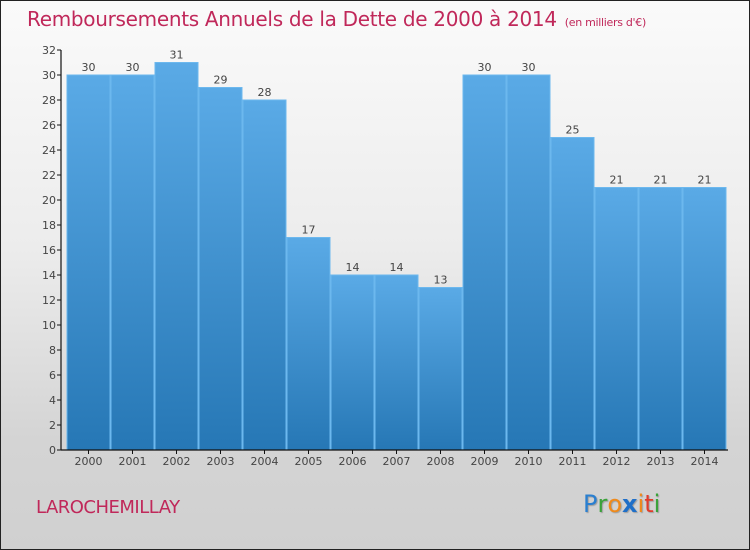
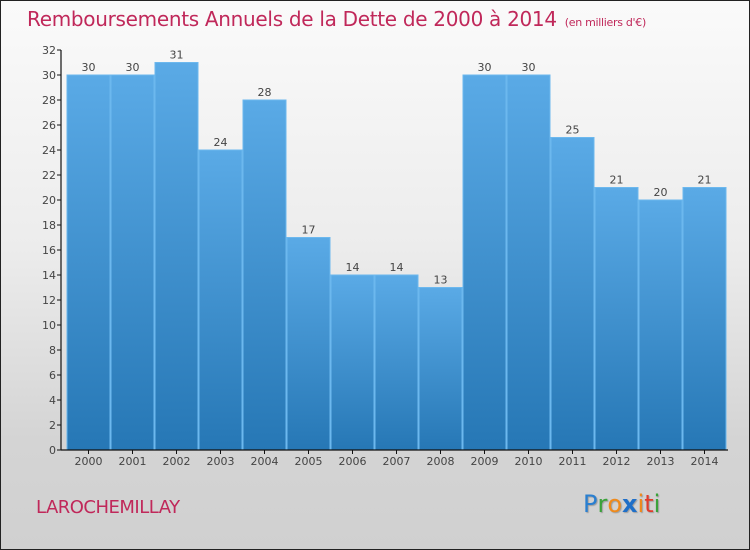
2003: 29 -> 24
2013: 21 -> 20
